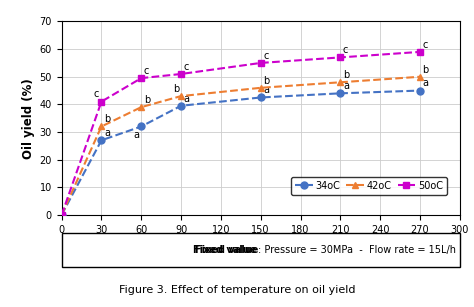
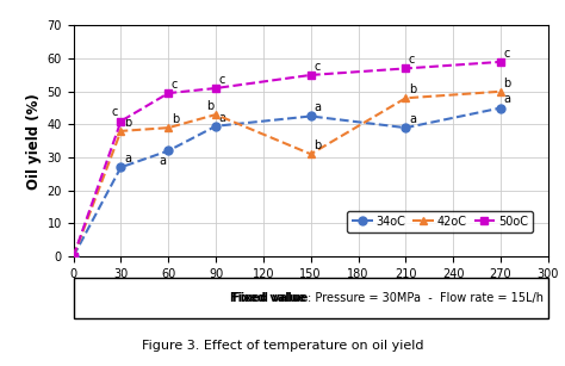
42oC/30: 32 -> 38
42oC/150: 46 -> 31
34oC/210: 44.0 -> 39.0
